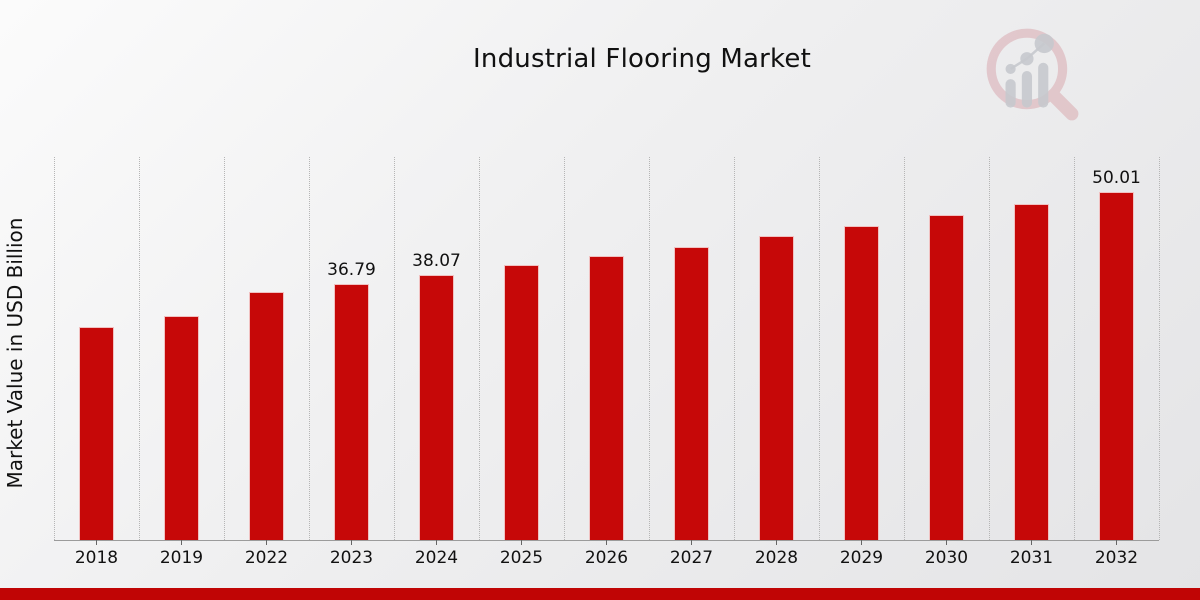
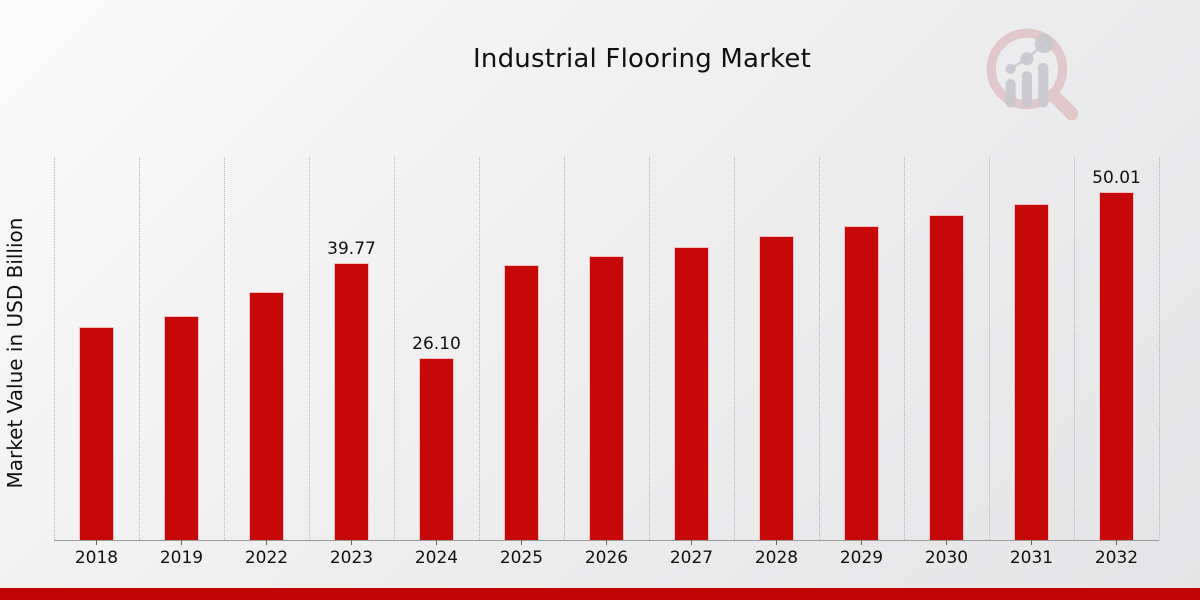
2023: 36.79 -> 39.77
2024: 38.07 -> 26.10
